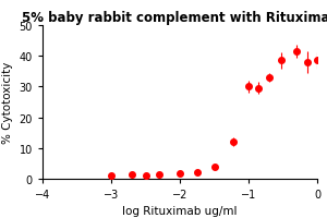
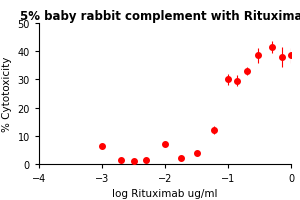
−3: 1.0 -> 6.5
−2: 1.8 -> 7.0
